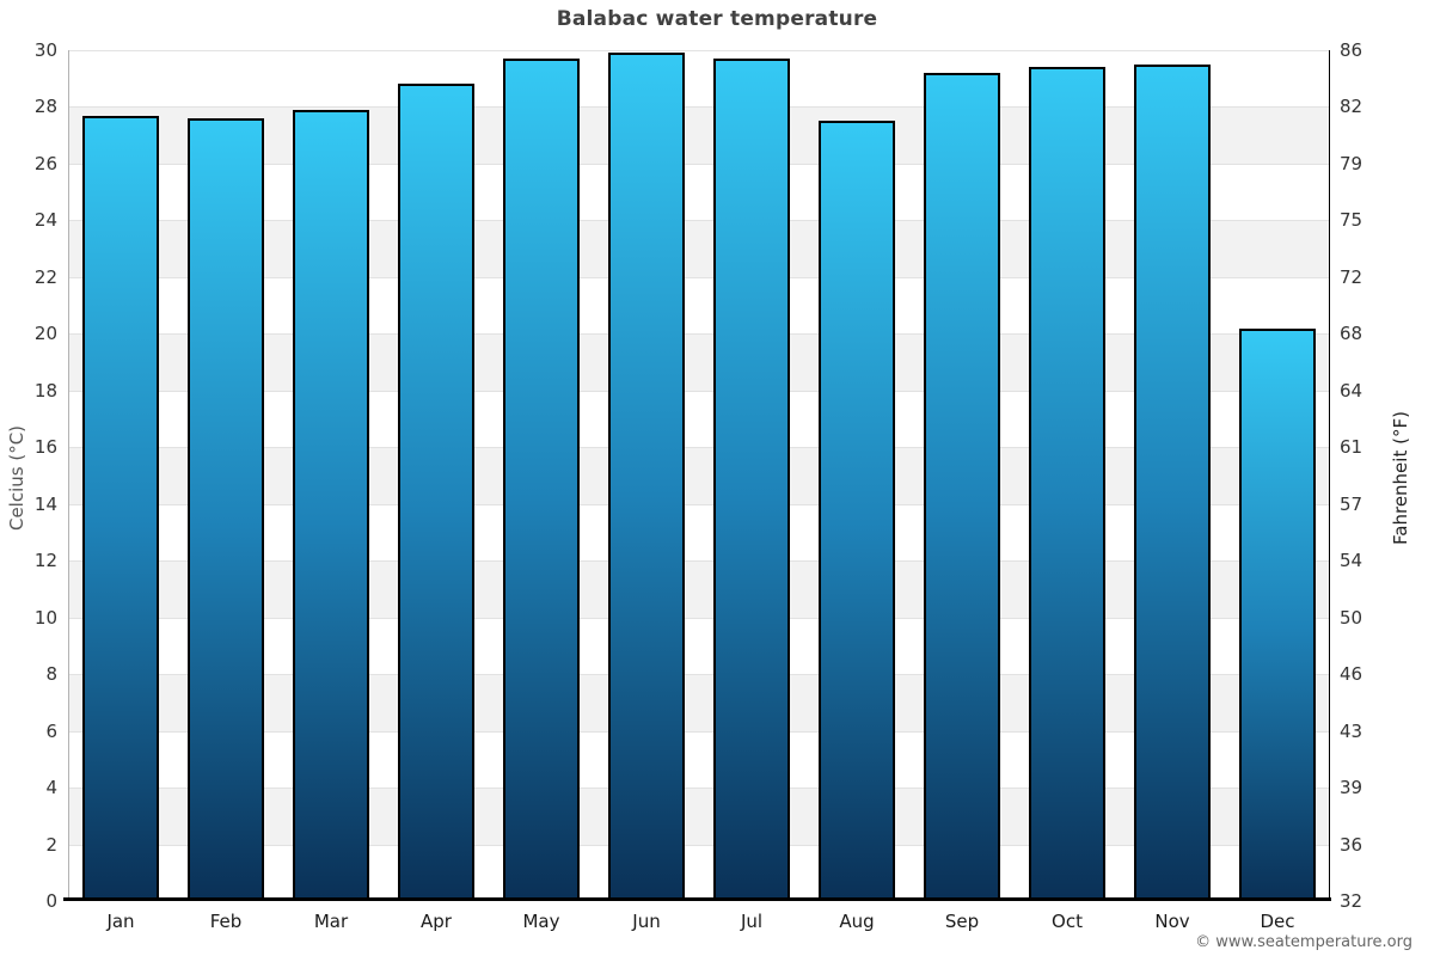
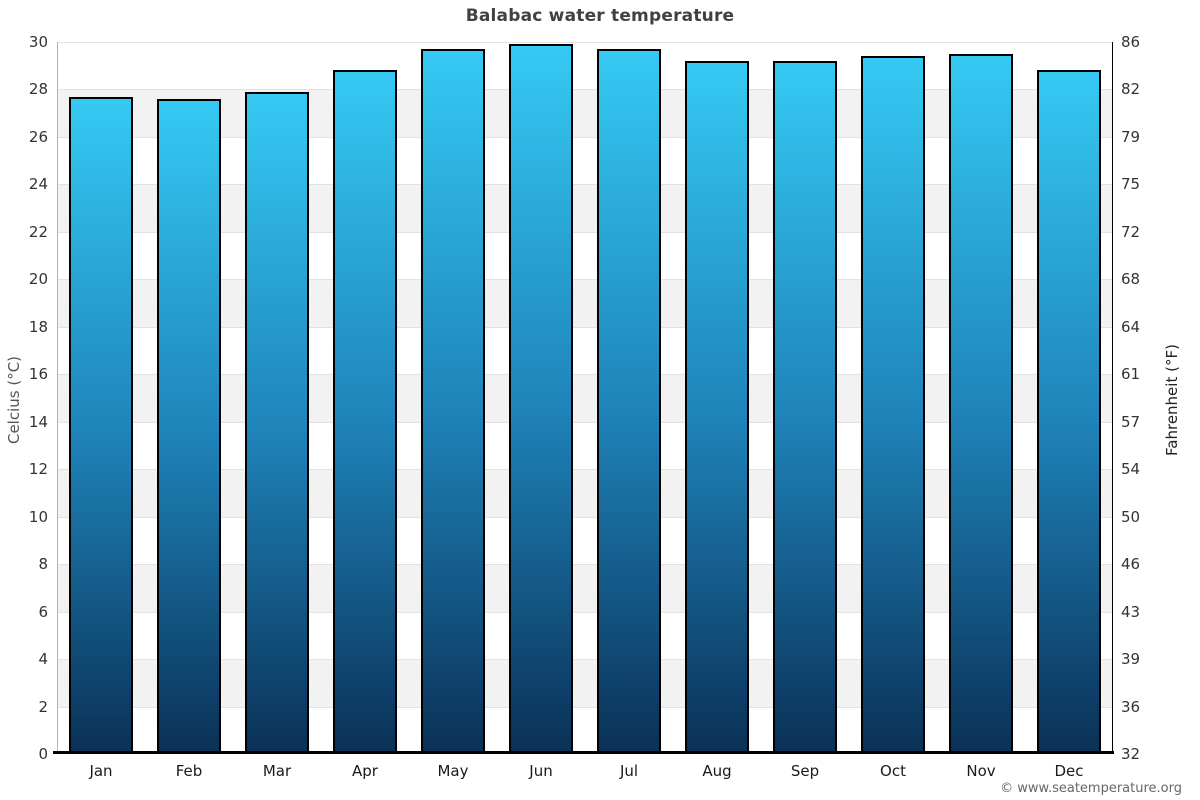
Aug: 27.5 -> 29.2
Dec: 20.2 -> 28.8
